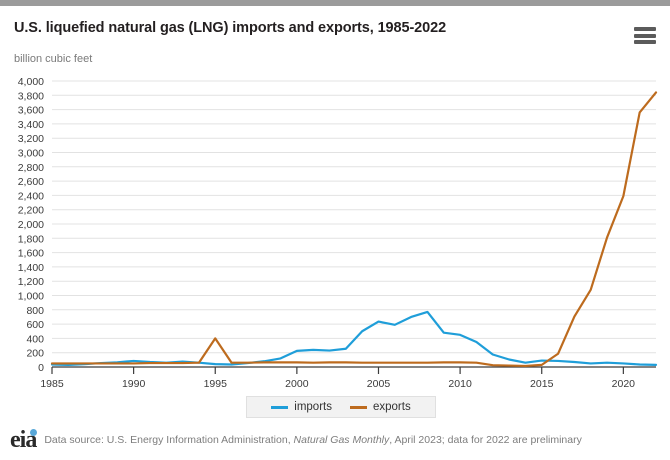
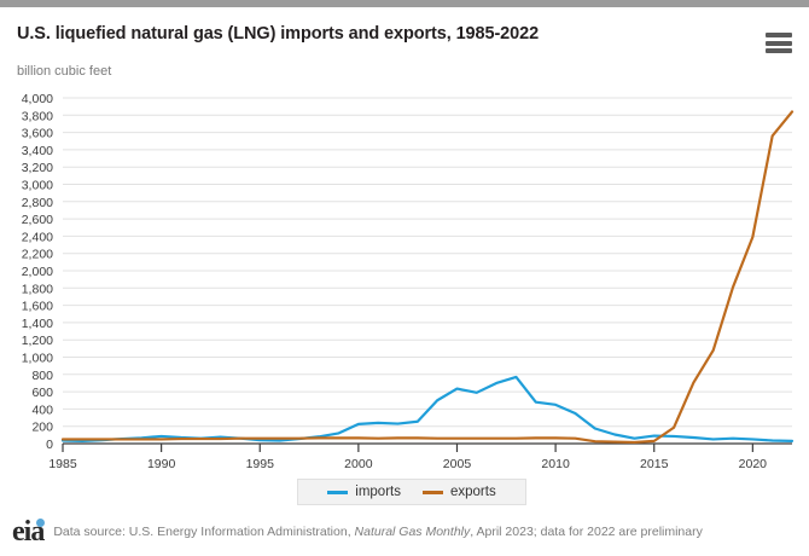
exports/1995: 400 -> 100
